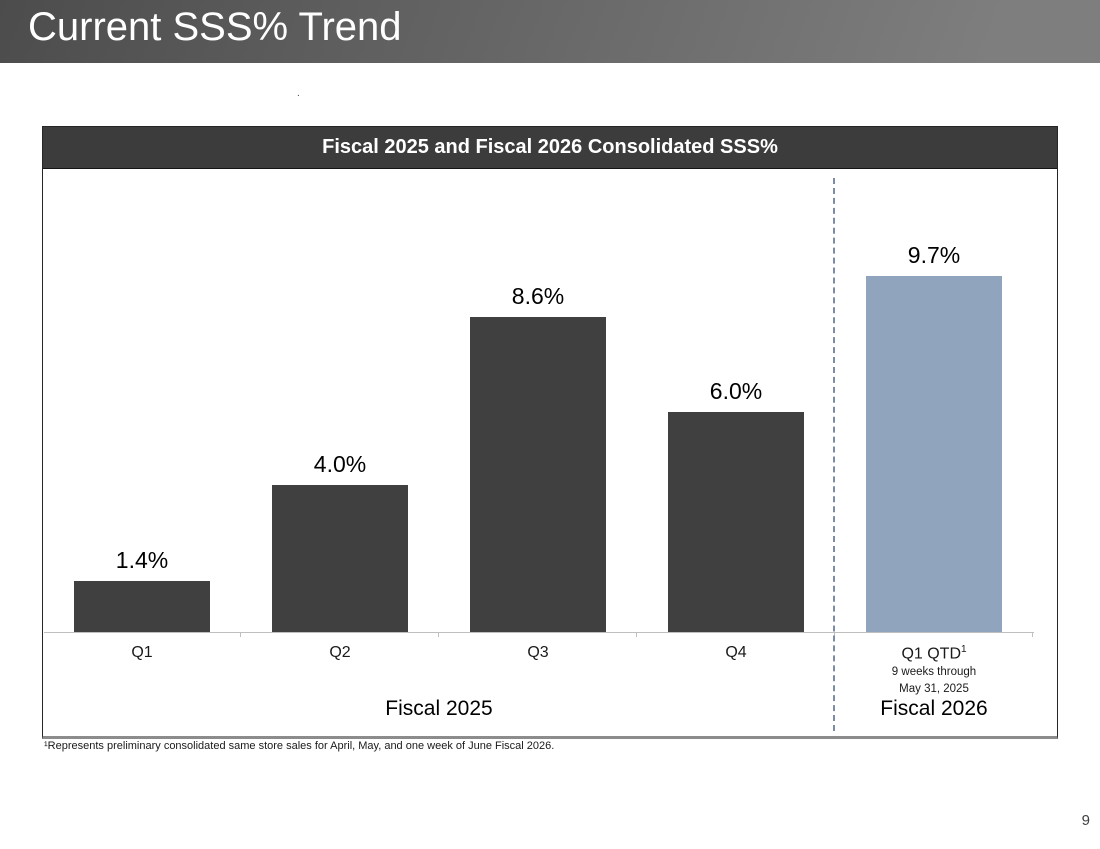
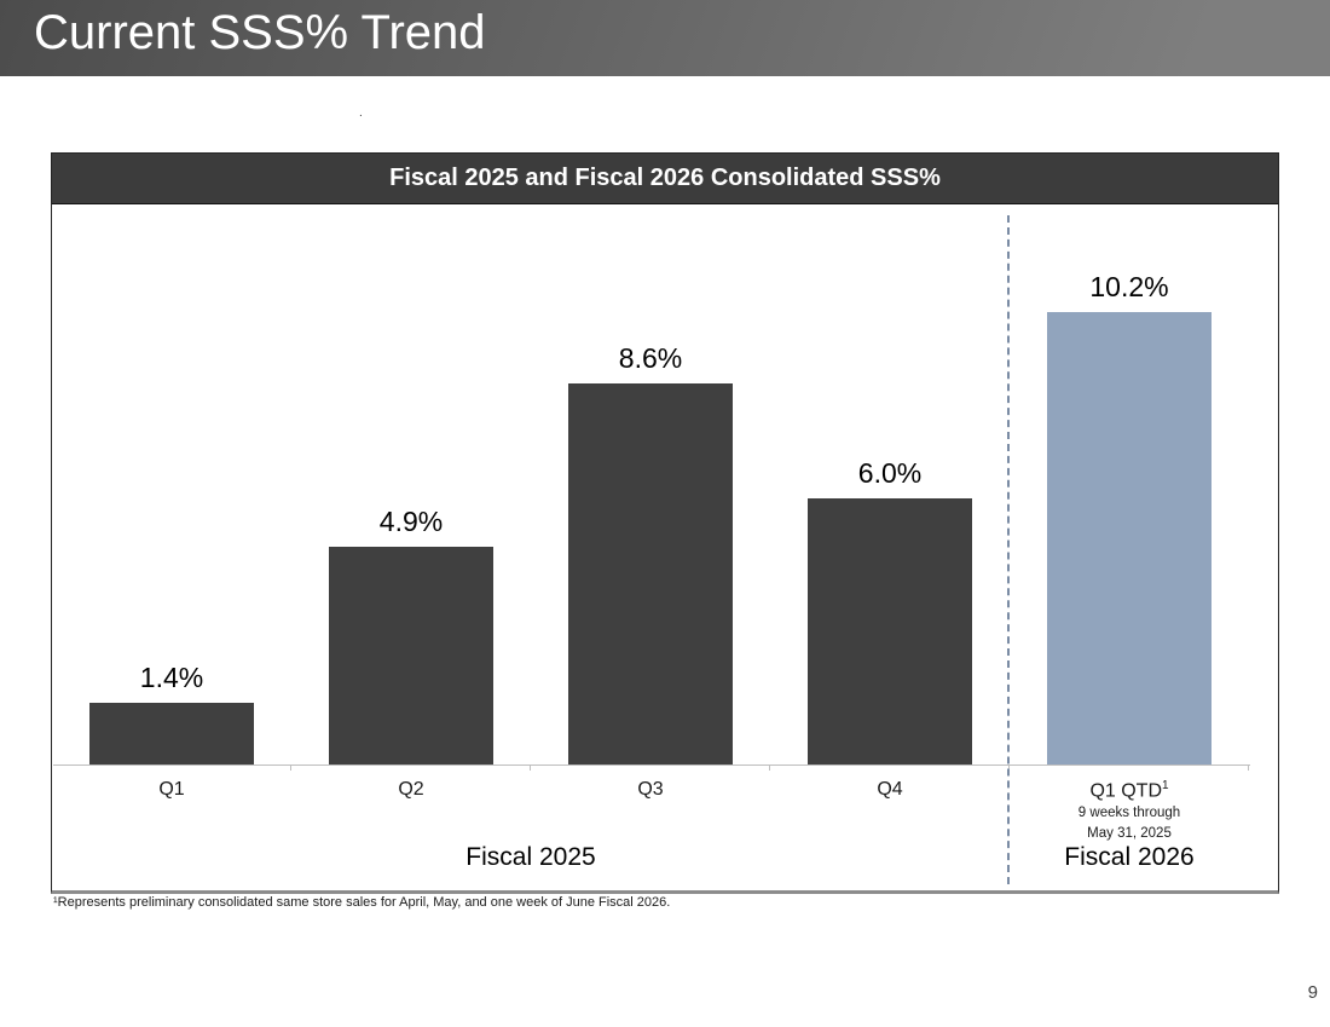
Q2: 4.0% -> 4.9%
Q1 QTD: 9.7% -> 10.2%
